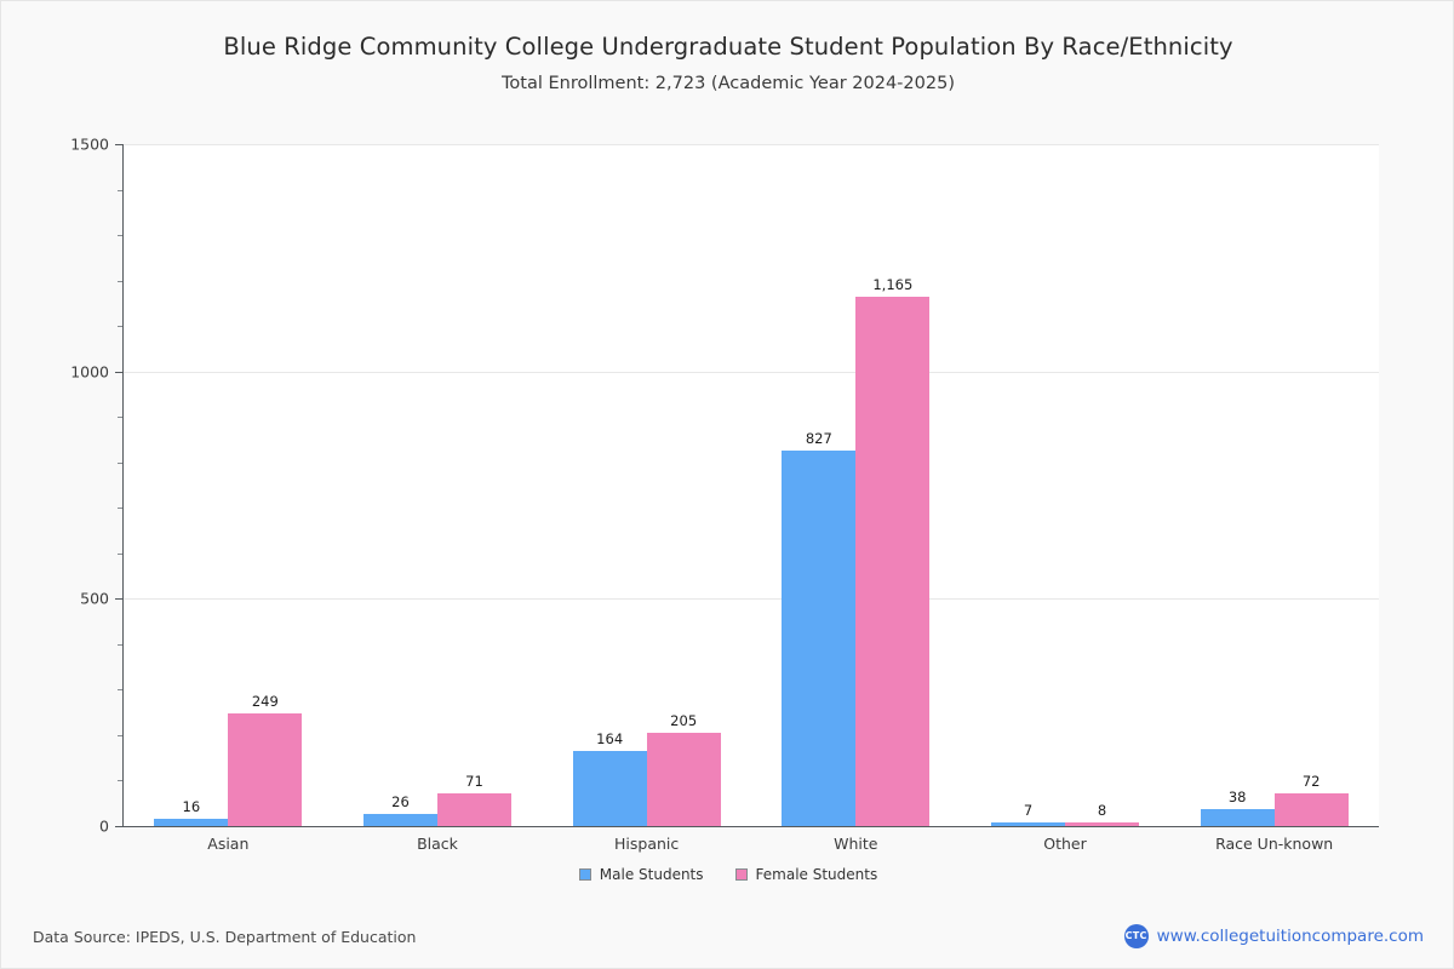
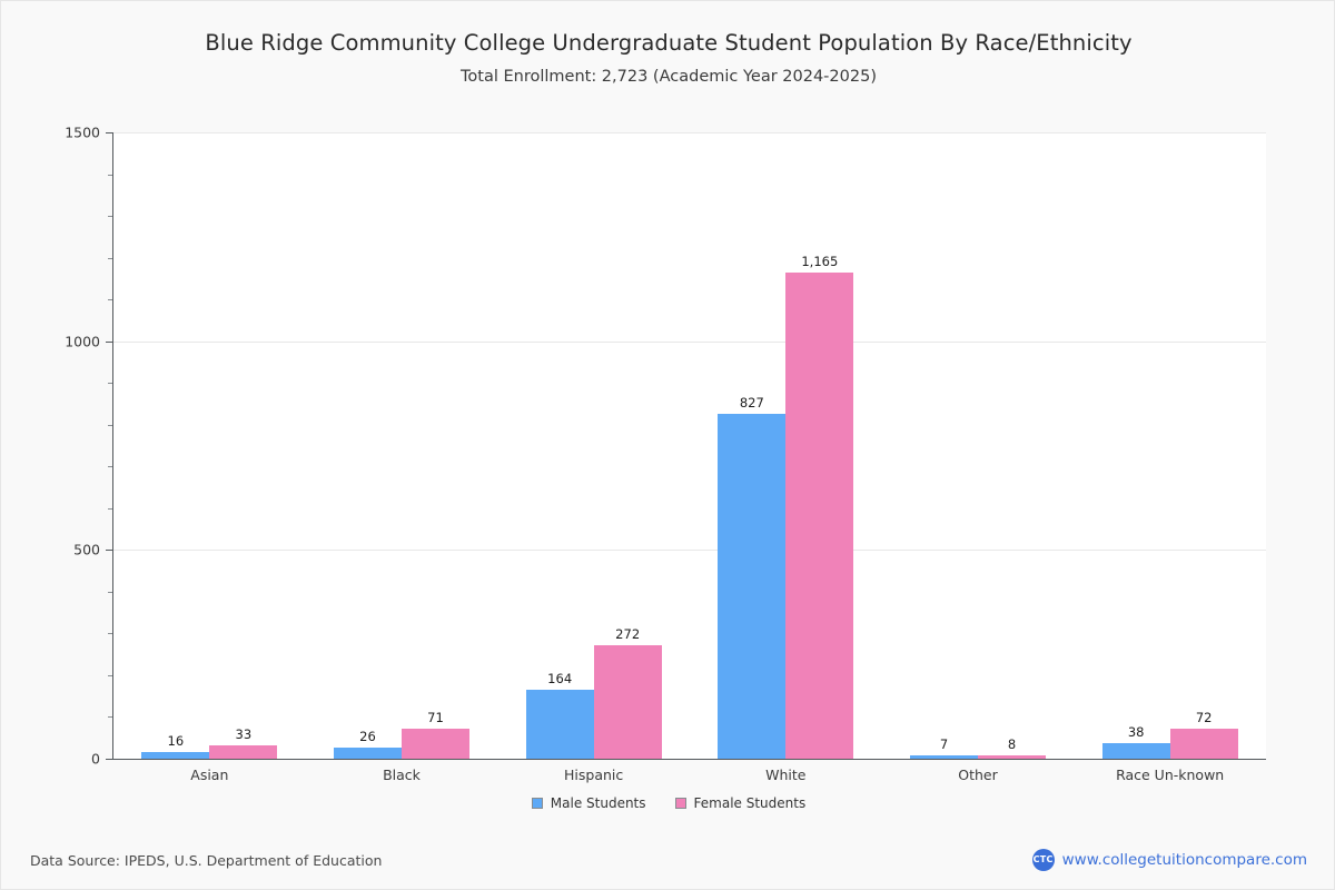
Female Students/Asian: 249 -> 33
Female Students/Hispanic: 205 -> 272
